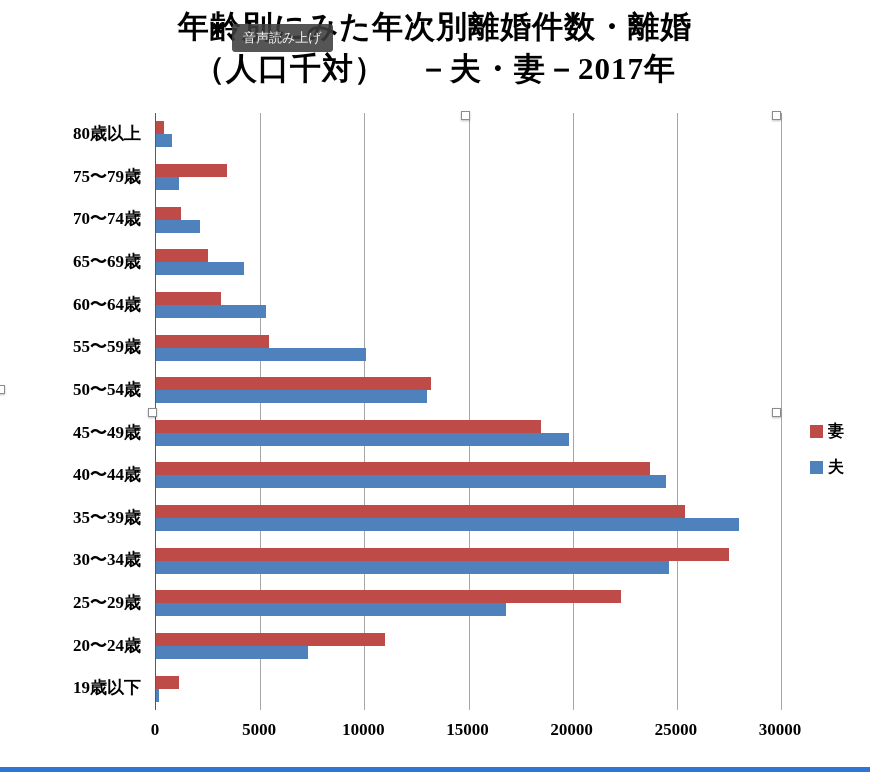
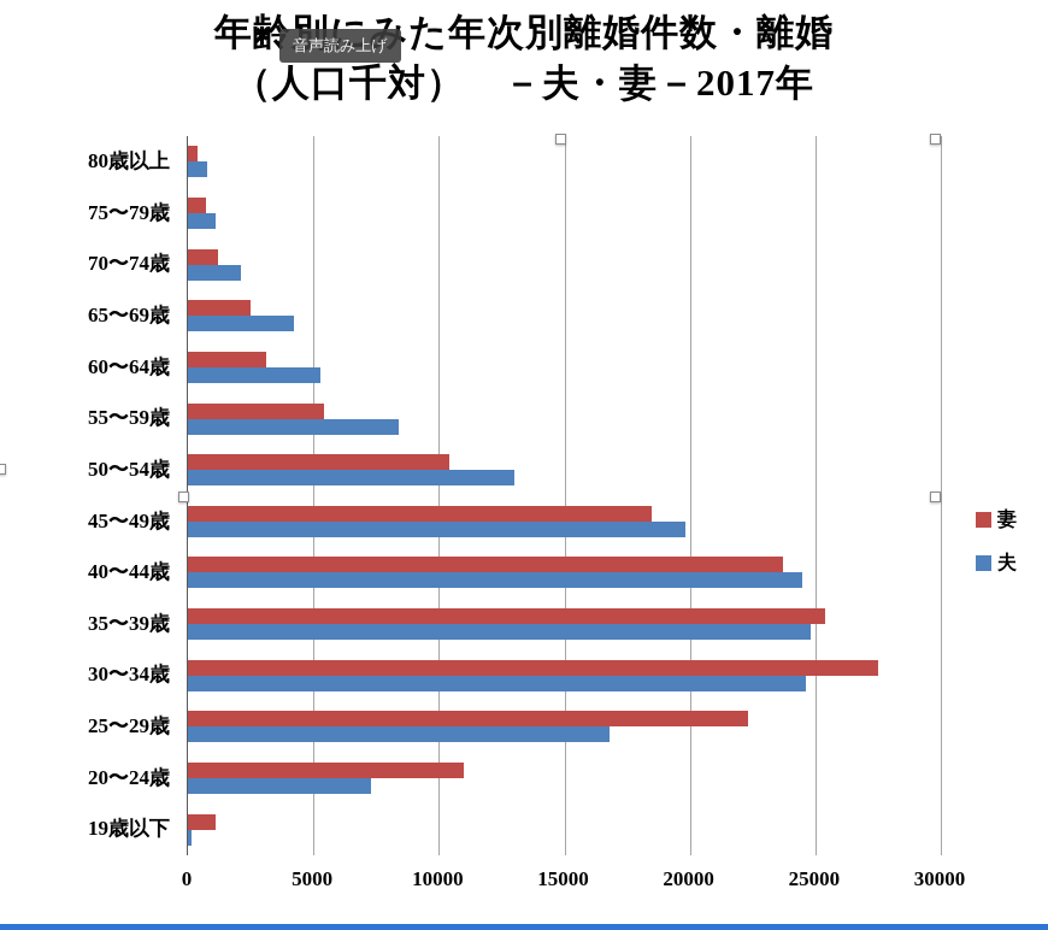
妻/75〜79歳: 3400 -> 700
夫/55〜59歳: 10100 -> 8400
妻/50〜54歳: 13200 -> 10400
夫/35〜39歳: 28000 -> 24800
